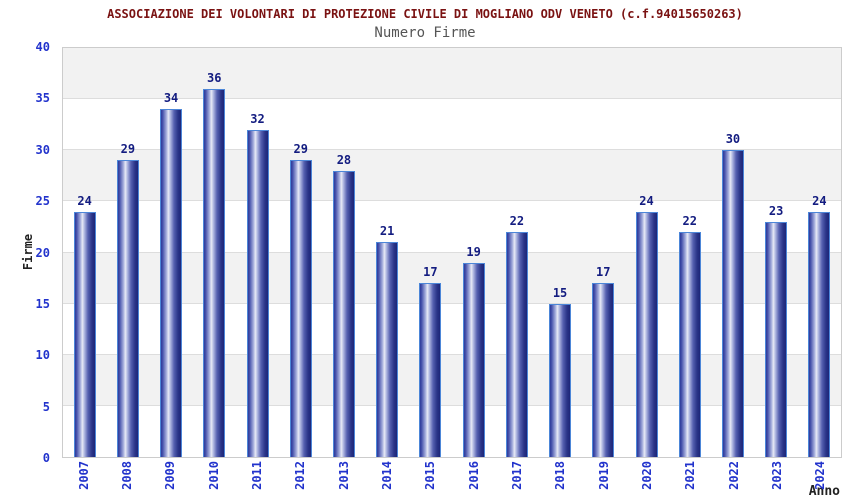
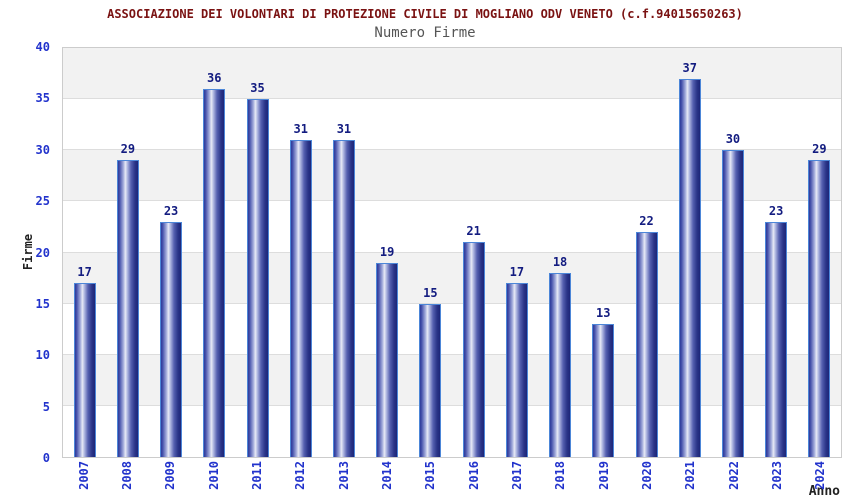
2007: 24 -> 17
2009: 34 -> 23
2011: 32 -> 35
2012: 29 -> 31
2013: 28 -> 31
2014: 21 -> 19
2015: 17 -> 15
2016: 19 -> 21
2017: 22 -> 17
2018: 15 -> 18
2019: 17 -> 13
2020: 24 -> 22
2021: 22 -> 37
2024: 24 -> 29
